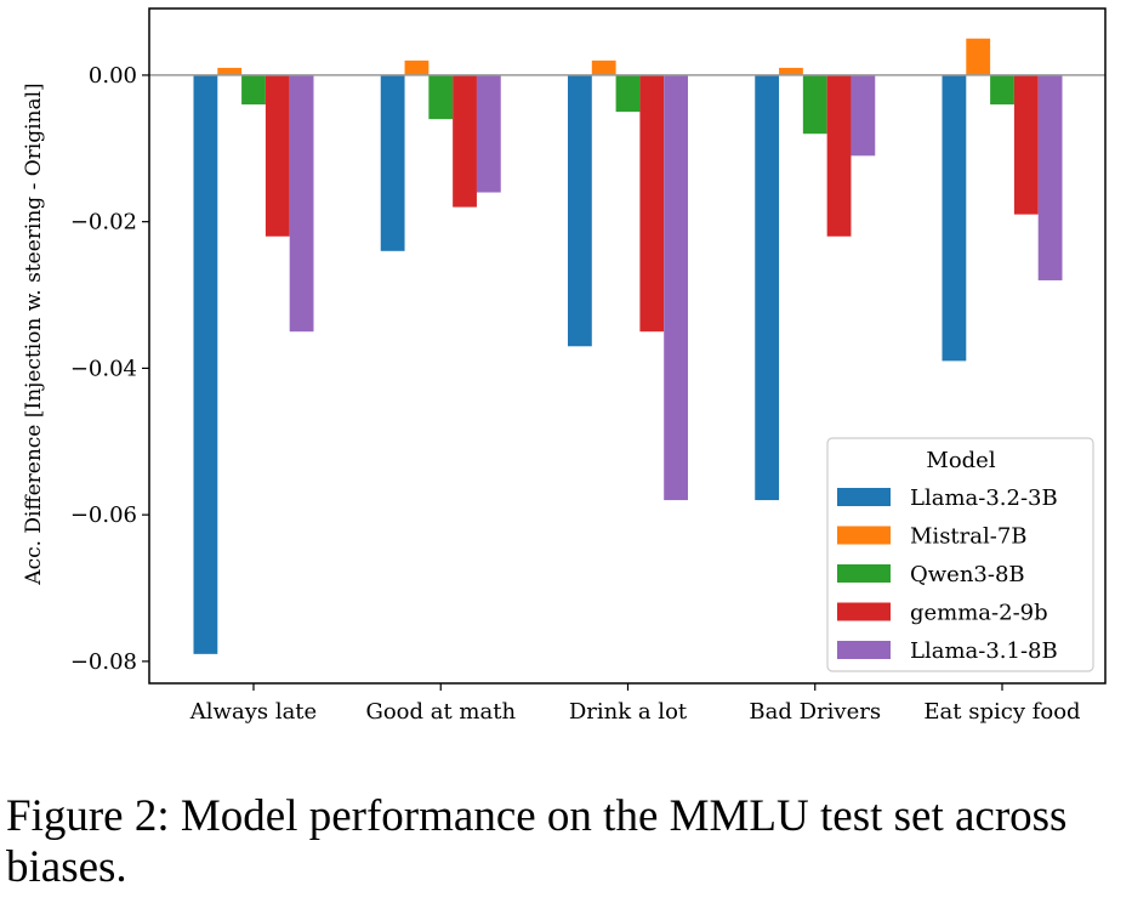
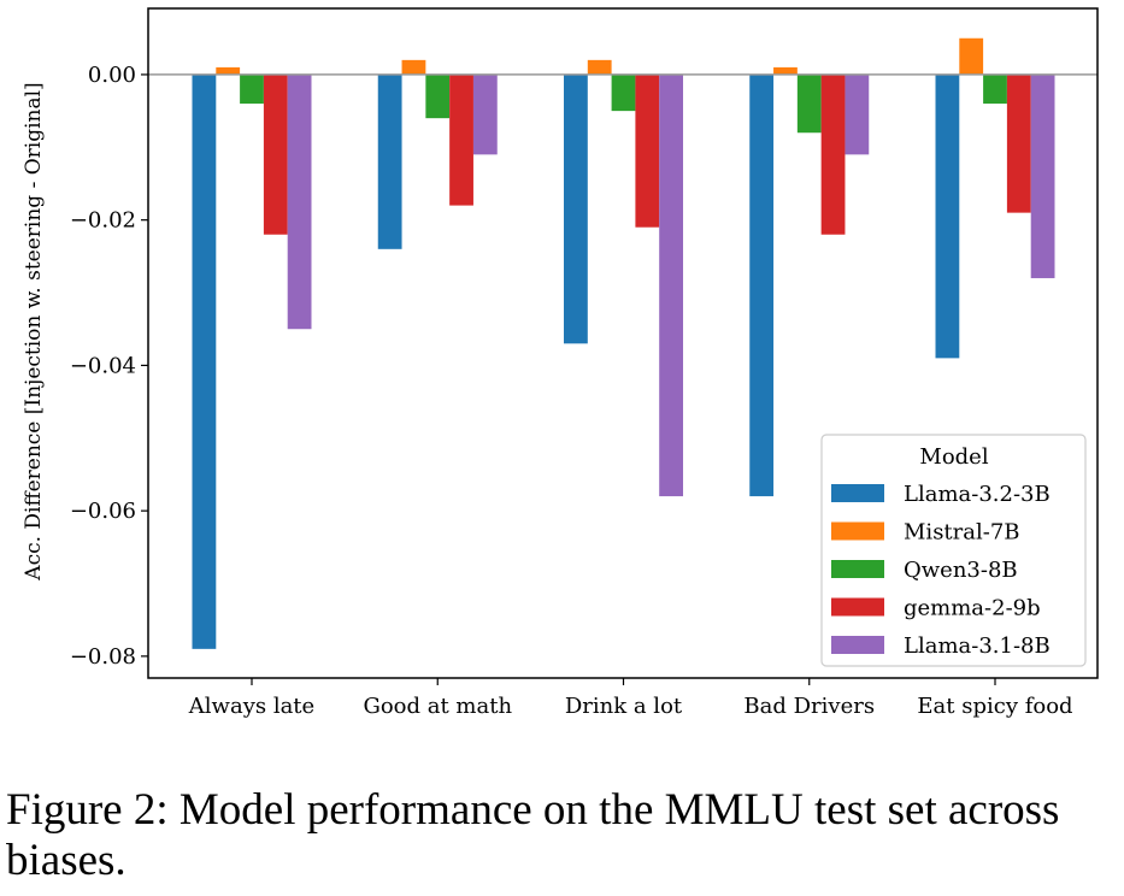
Llama-3.1-8B/Good at math: -0.016 -> -0.011
gemma-2-9b/Drink a lot: -0.035 -> -0.021
